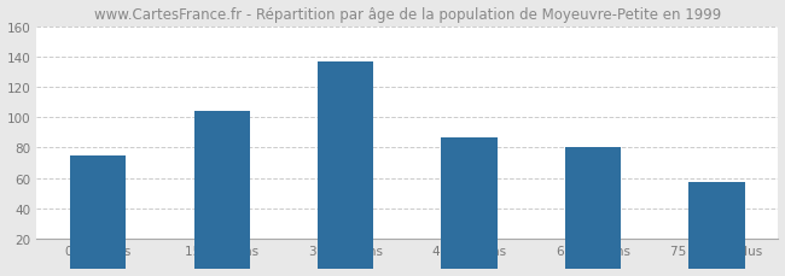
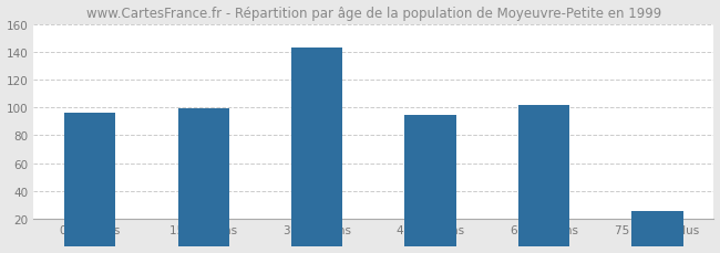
0 à 14 ans: 75 -> 96
15 à 29 ans: 104 -> 99
30 à 44 ans: 137 -> 143
45 à 59 ans: 87 -> 95
60 à 74 ans: 80 -> 102
75 ans ou plus: 57 -> 26
